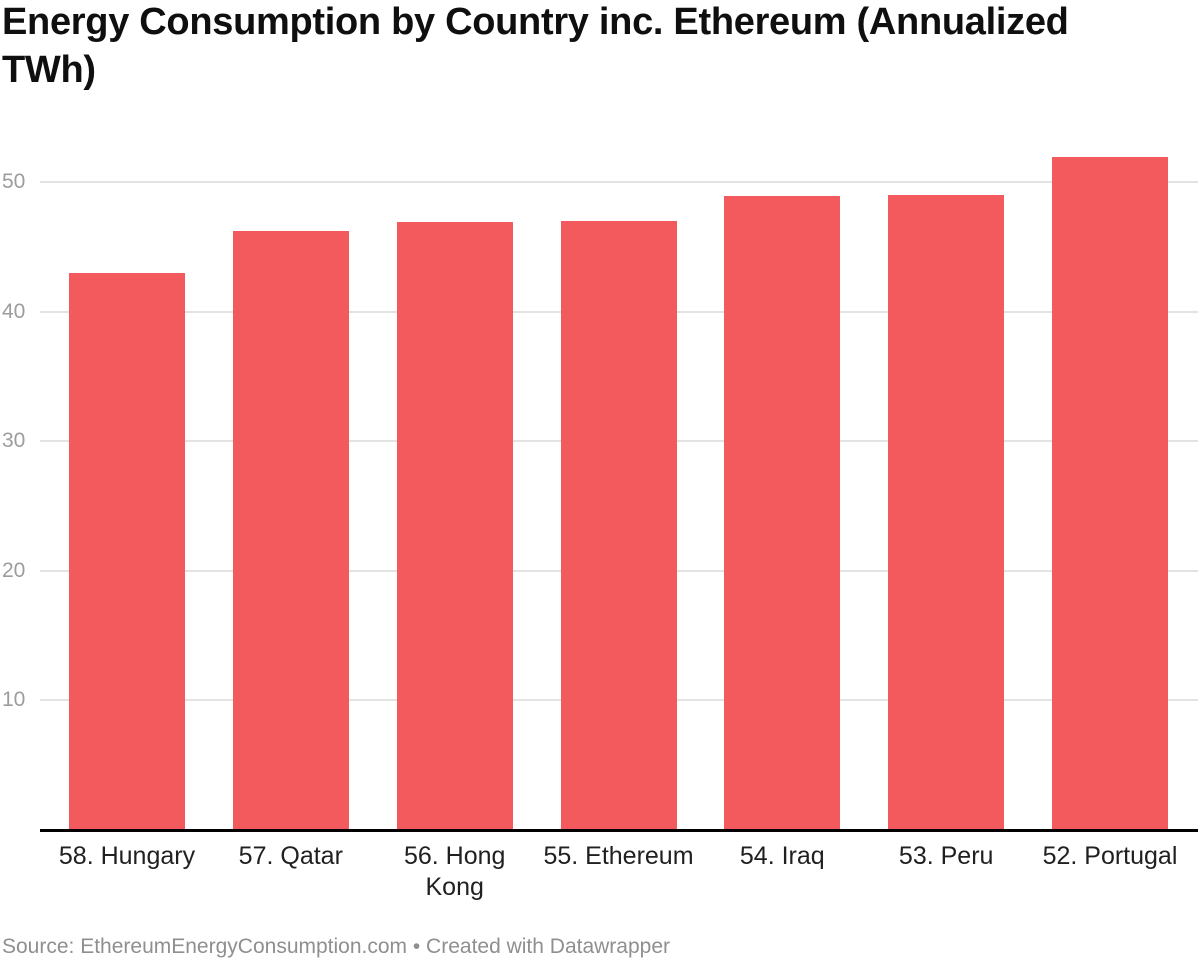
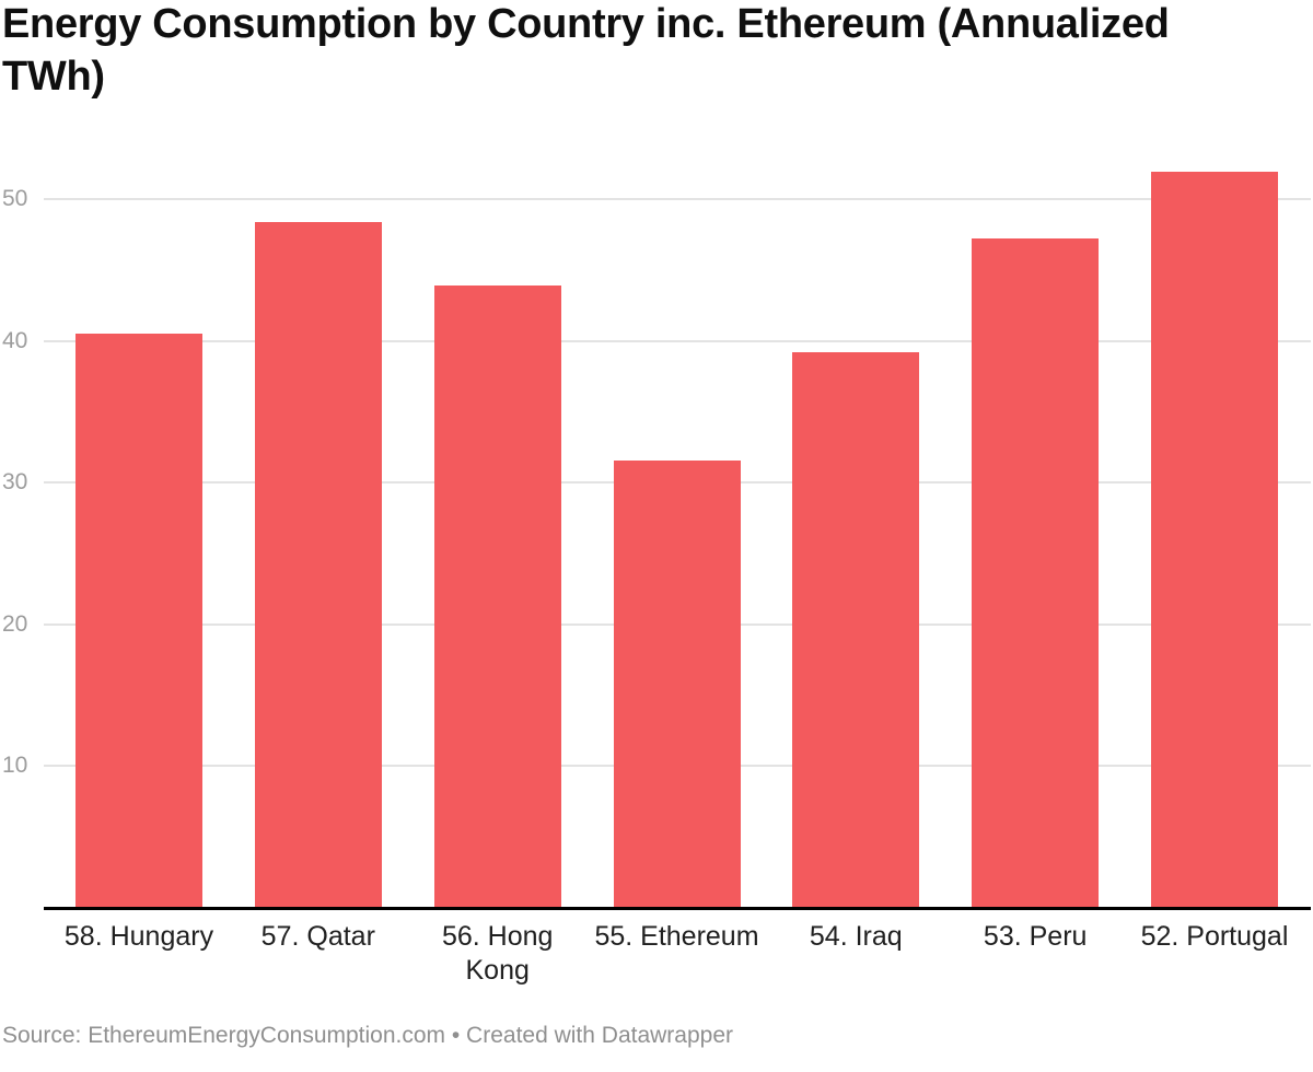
58. Hungary: 43.0 -> 40.5
57. Qatar: 46.2 -> 48.4
56. Hong Kong: 46.9 -> 43.9
55. Ethereum: 47.0 -> 31.6
54. Iraq: 48.9 -> 39.2
53. Peru: 49.0 -> 47.2
